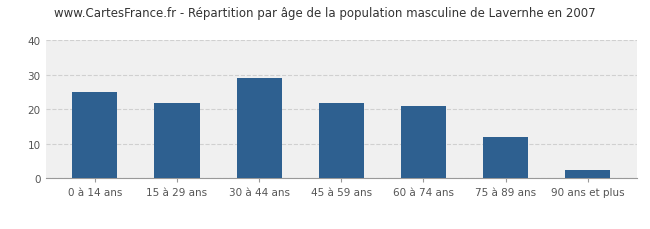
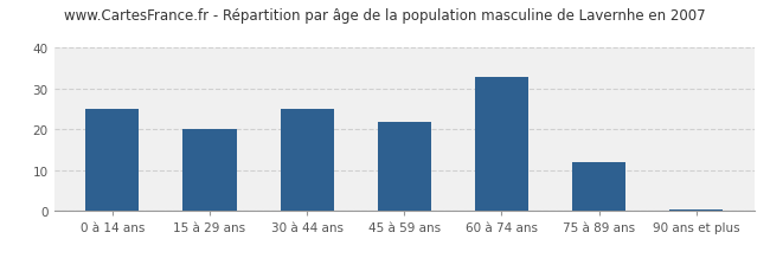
15 à 29 ans: 22.0 -> 20.0
30 à 44 ans: 29.0 -> 25.0
60 à 74 ans: 21.0 -> 33.0
90 ans et plus: 2.5 -> 0.5
